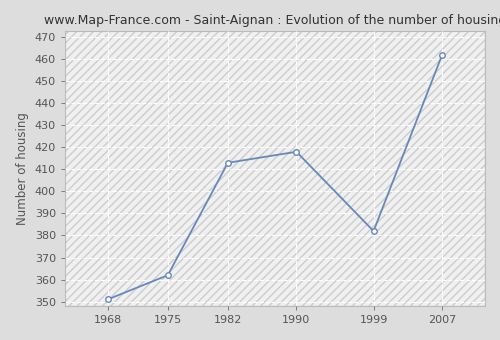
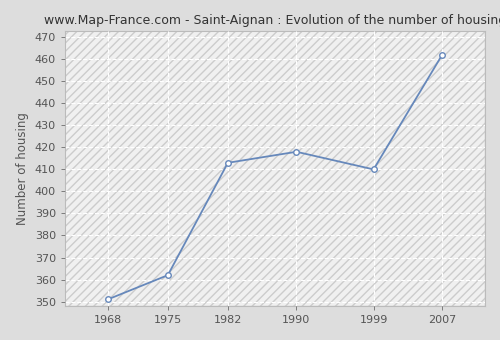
1999: 382 -> 410
